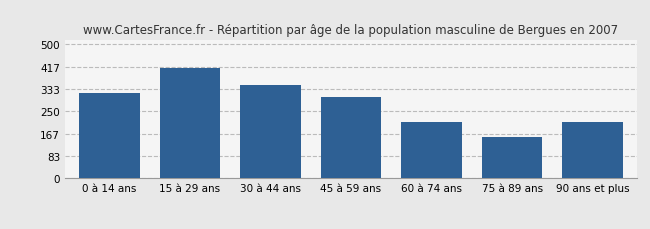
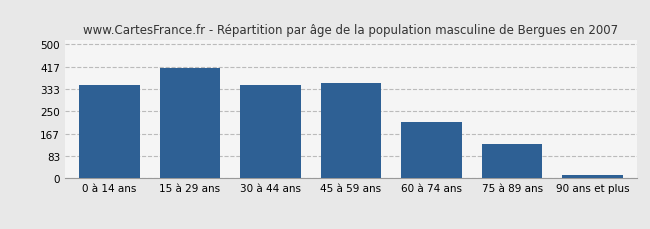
0 à 14 ans: 320 -> 347
45 à 59 ans: 305 -> 355
75 à 89 ans: 155 -> 128
90 ans et plus: 210 -> 12
